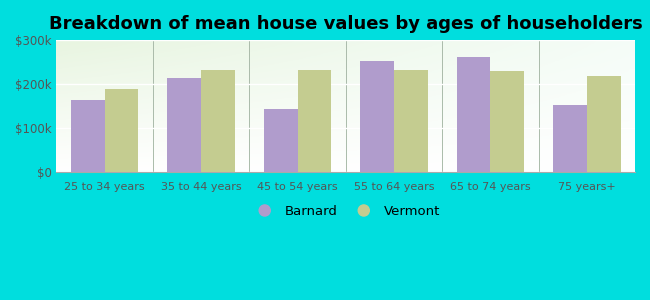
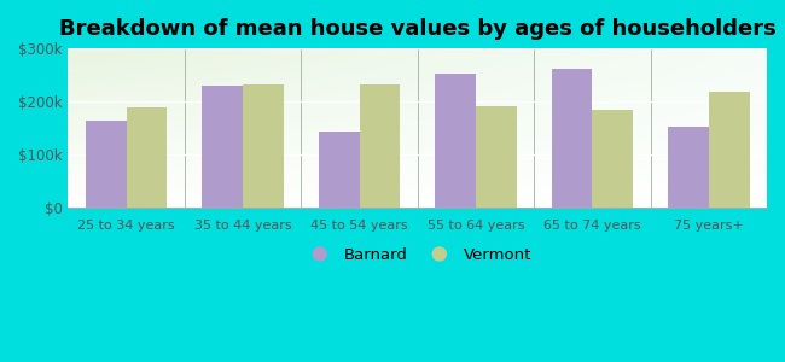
Barnard/35 to 44 years: $213k -> $230k
Vermont/55 to 64 years: $232k -> $190k
Vermont/65 to 74 years: $230k -> $185k
